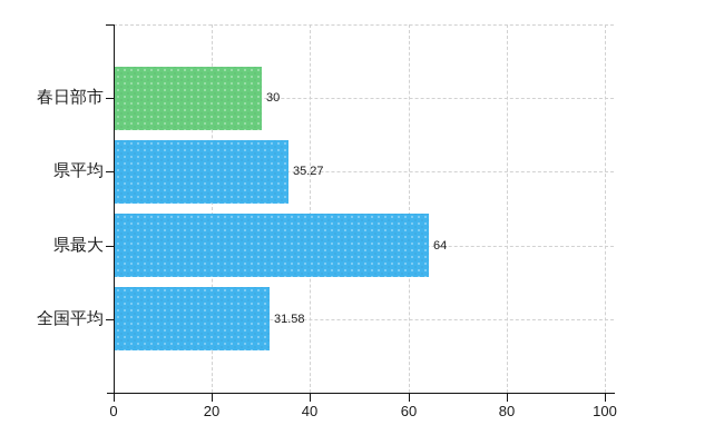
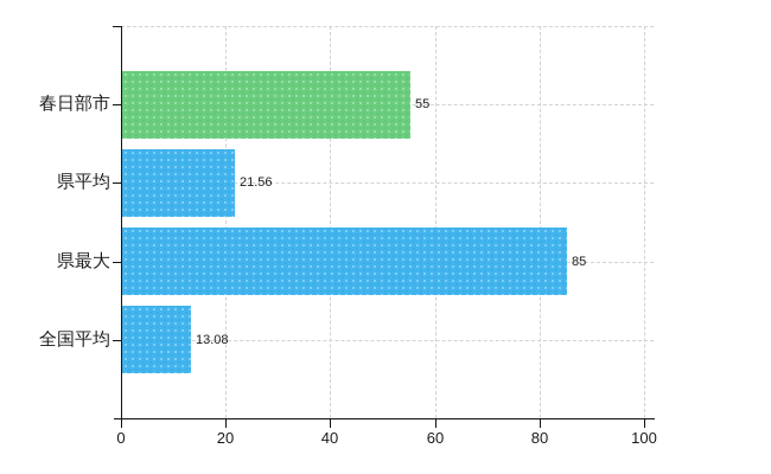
春日部市: 30 -> 55
県平均: 35.27 -> 21.56
県最大: 64 -> 85
全国平均: 31.58 -> 13.08
